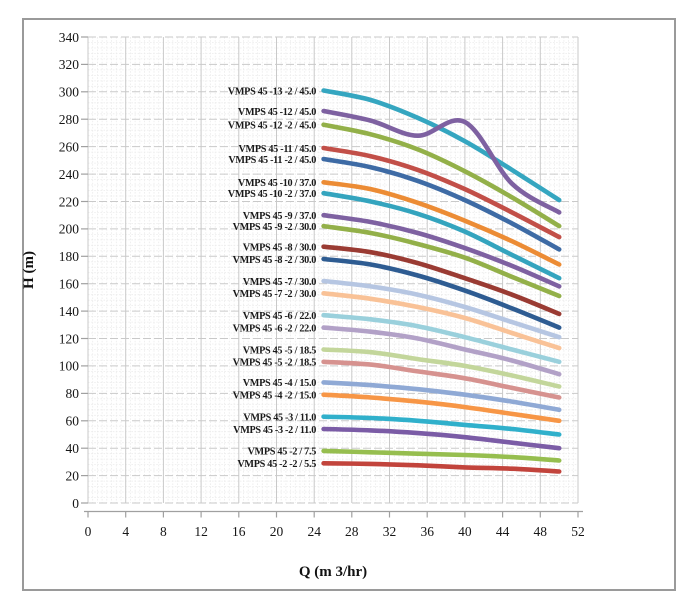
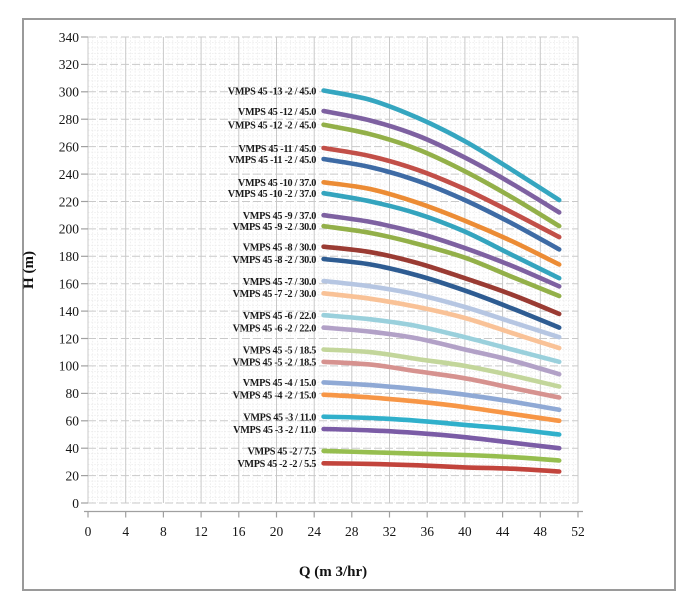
VMPS 45 -12 / 45.0/40: 278 -> 252
